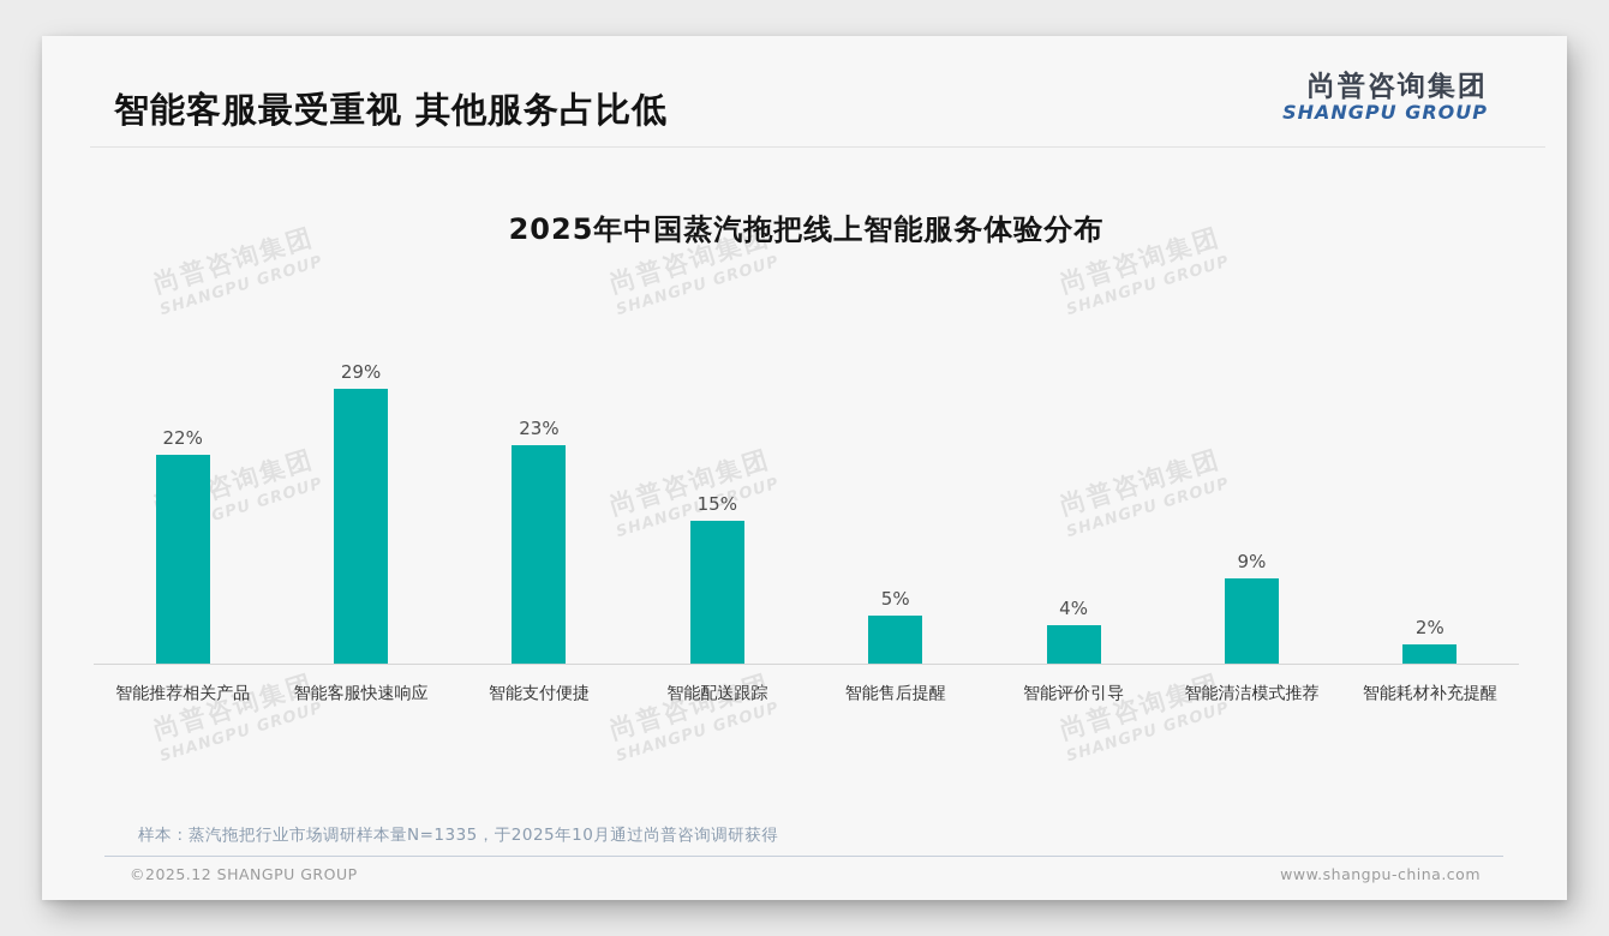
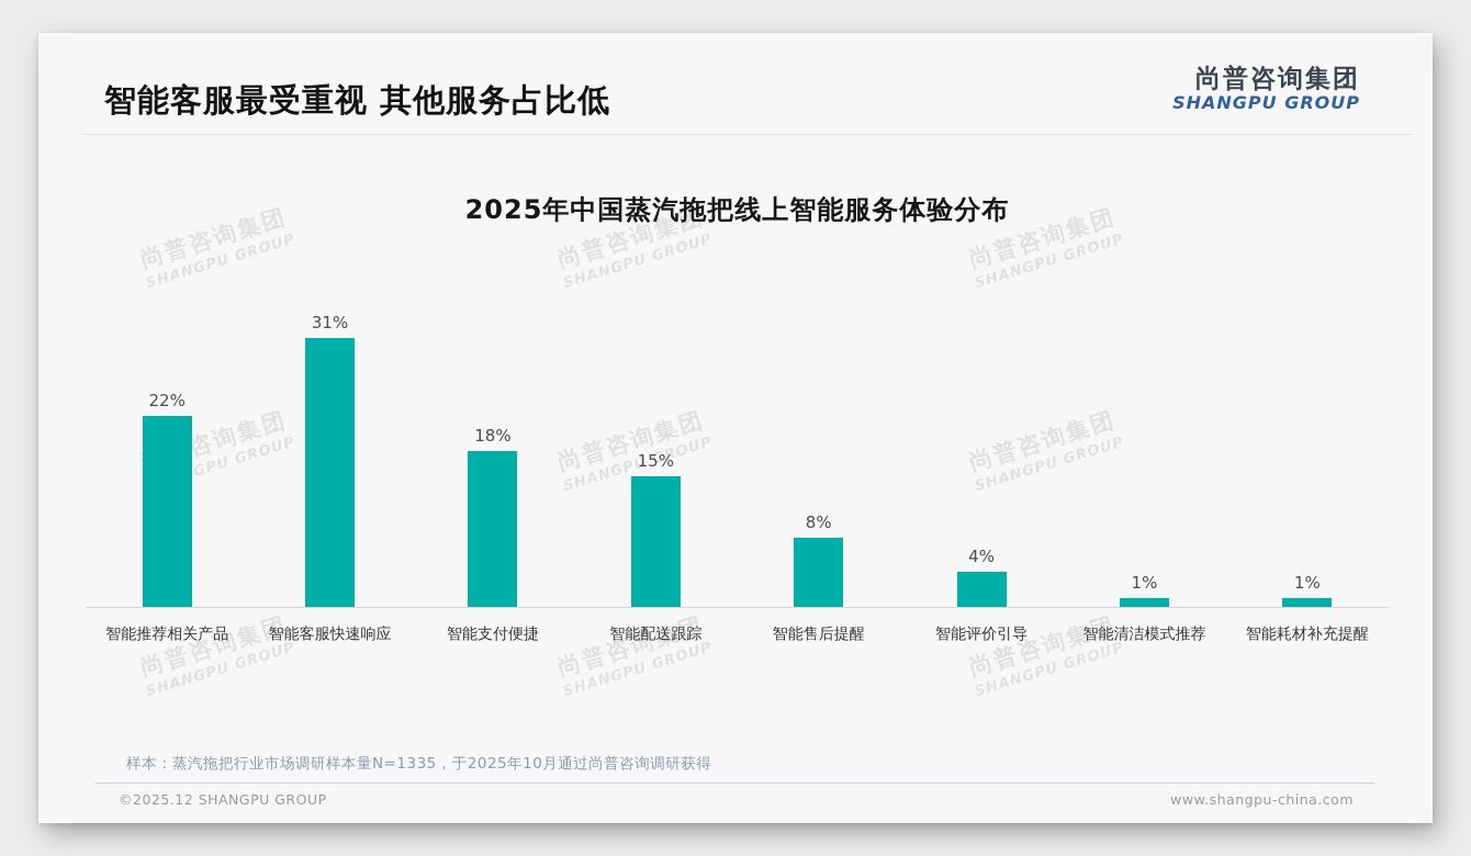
智能客服快速响应: 29% -> 31%
智能支付便捷: 23% -> 18%
智能售后提醒: 5% -> 8%
智能清洁模式推荐: 9% -> 1%
智能耗材补充提醒: 2% -> 1%
